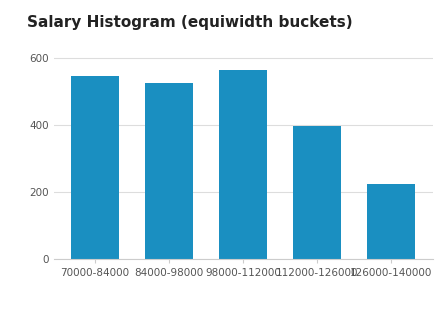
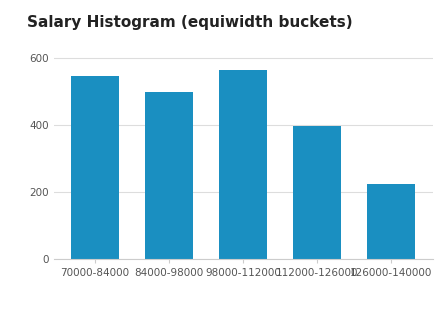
84000-98000: 525 -> 500
